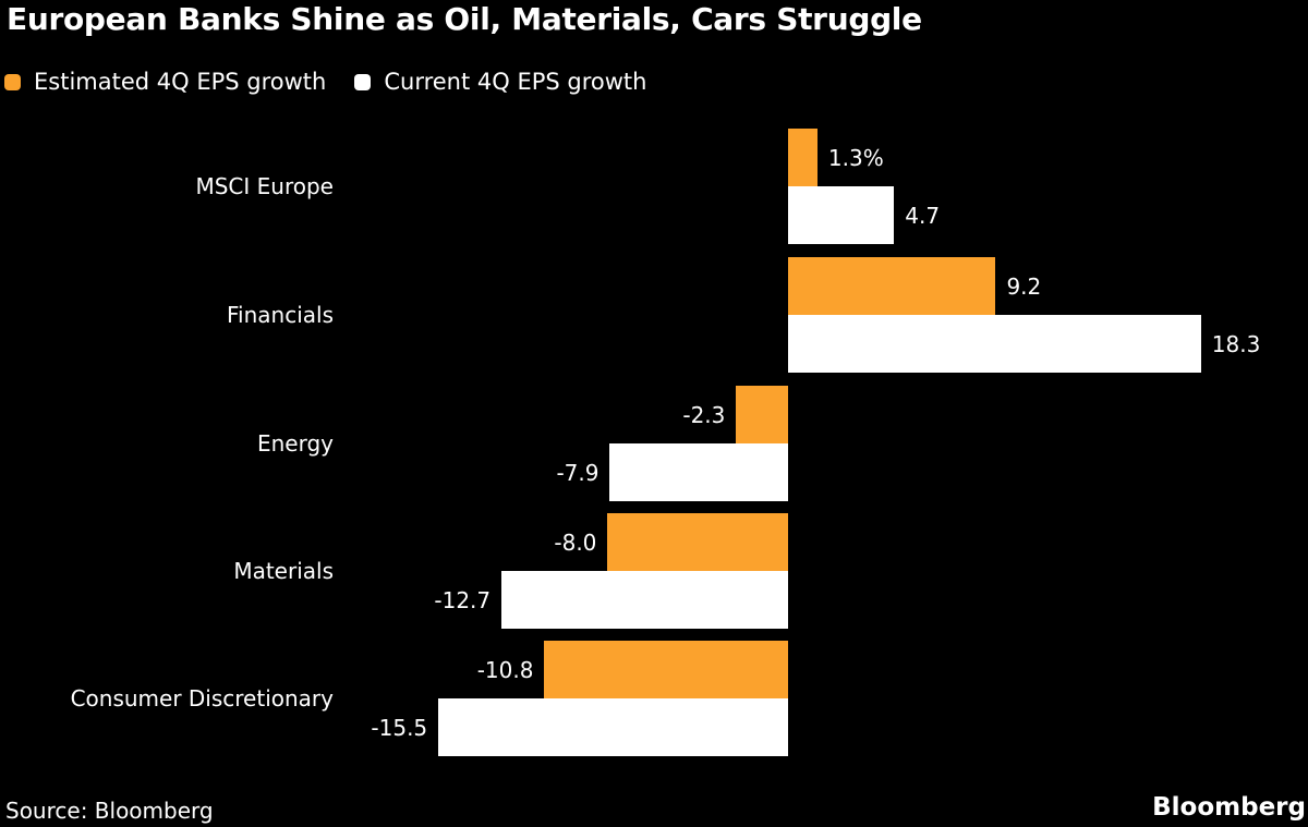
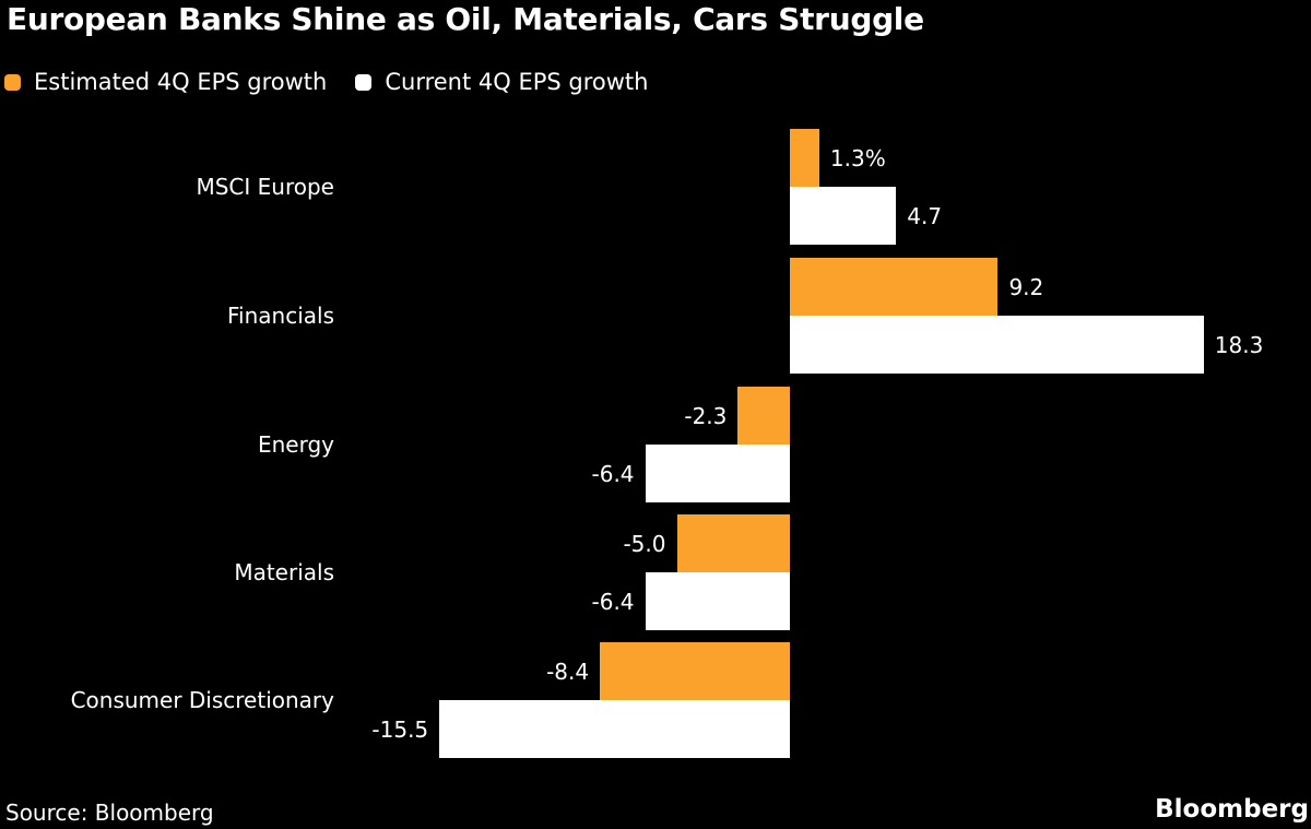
Current 4Q EPS growth/Energy: -7.9 -> -6.4
Estimated 4Q EPS growth/Materials: -8.0 -> -5.0
Current 4Q EPS growth/Materials: -12.7 -> -6.4
Estimated 4Q EPS growth/Consumer Discretionary: -10.8 -> -8.4
